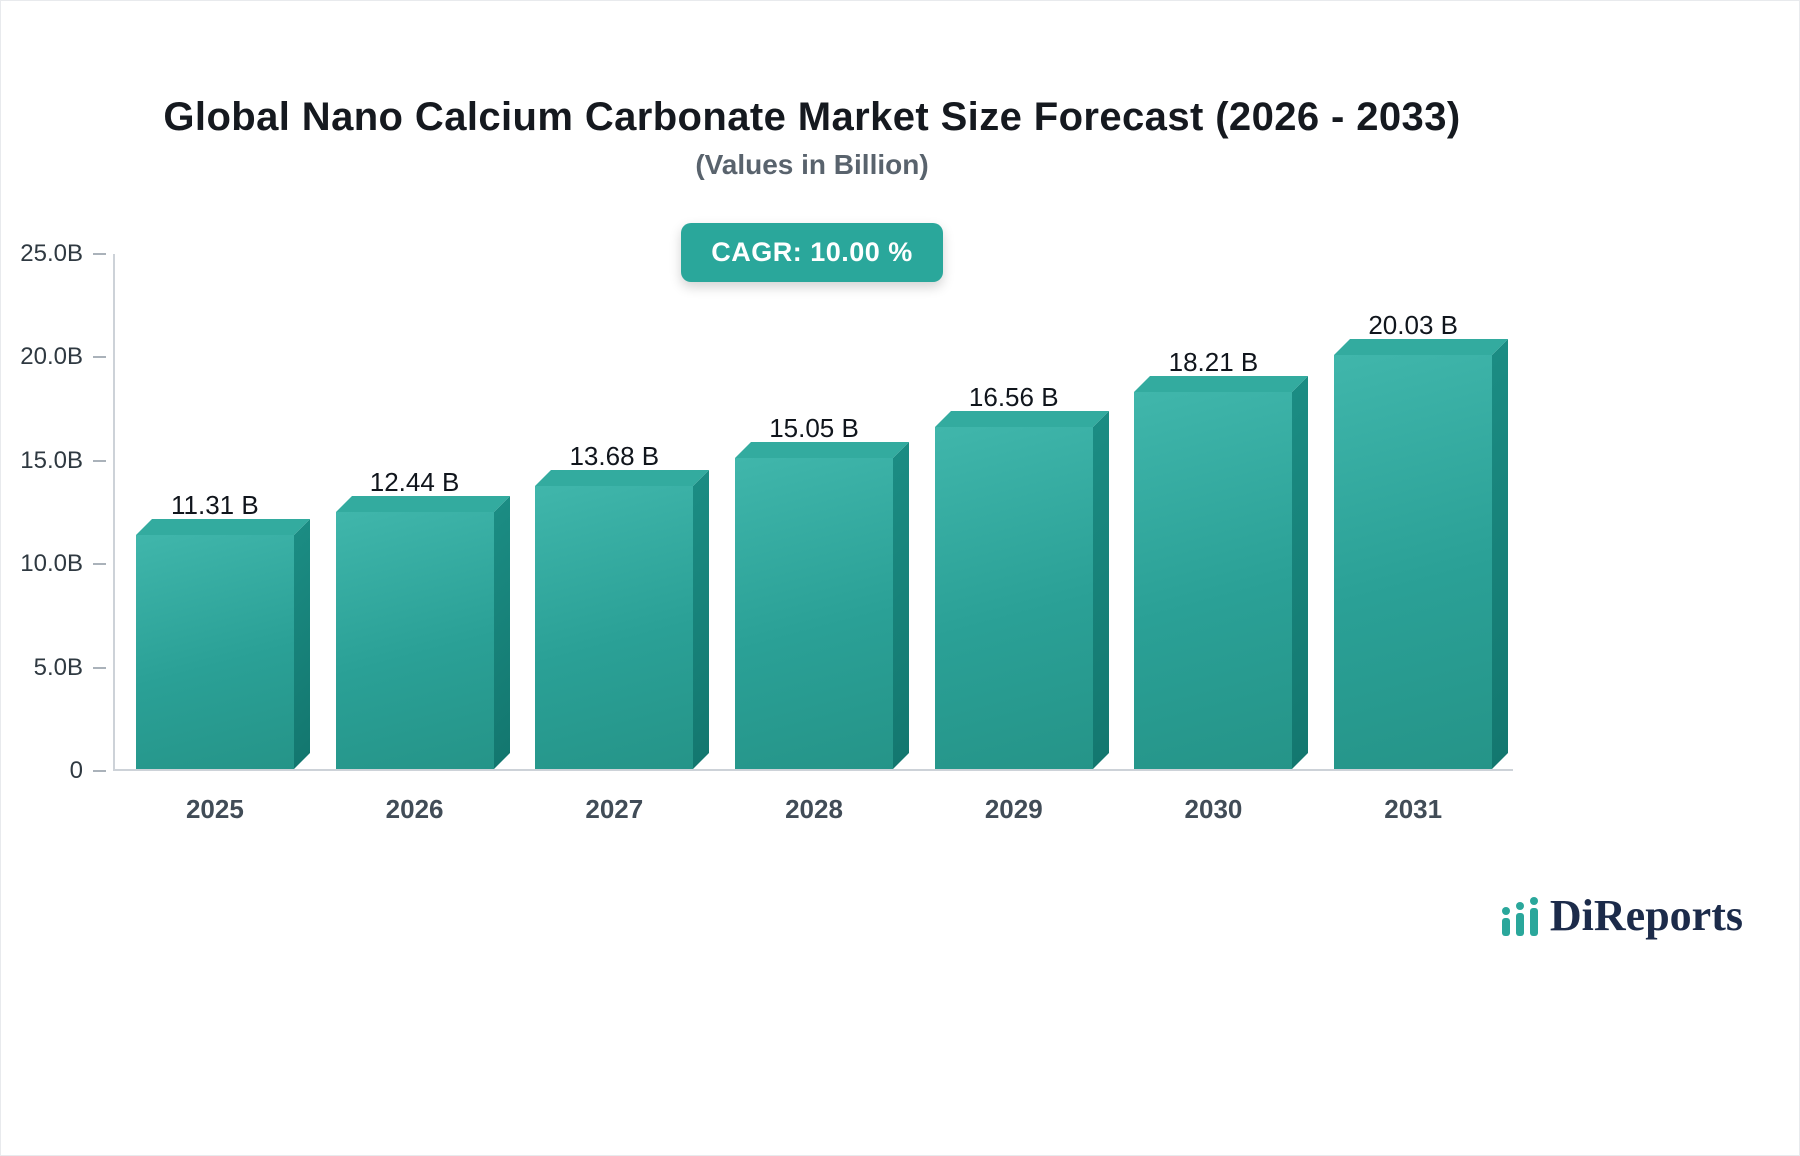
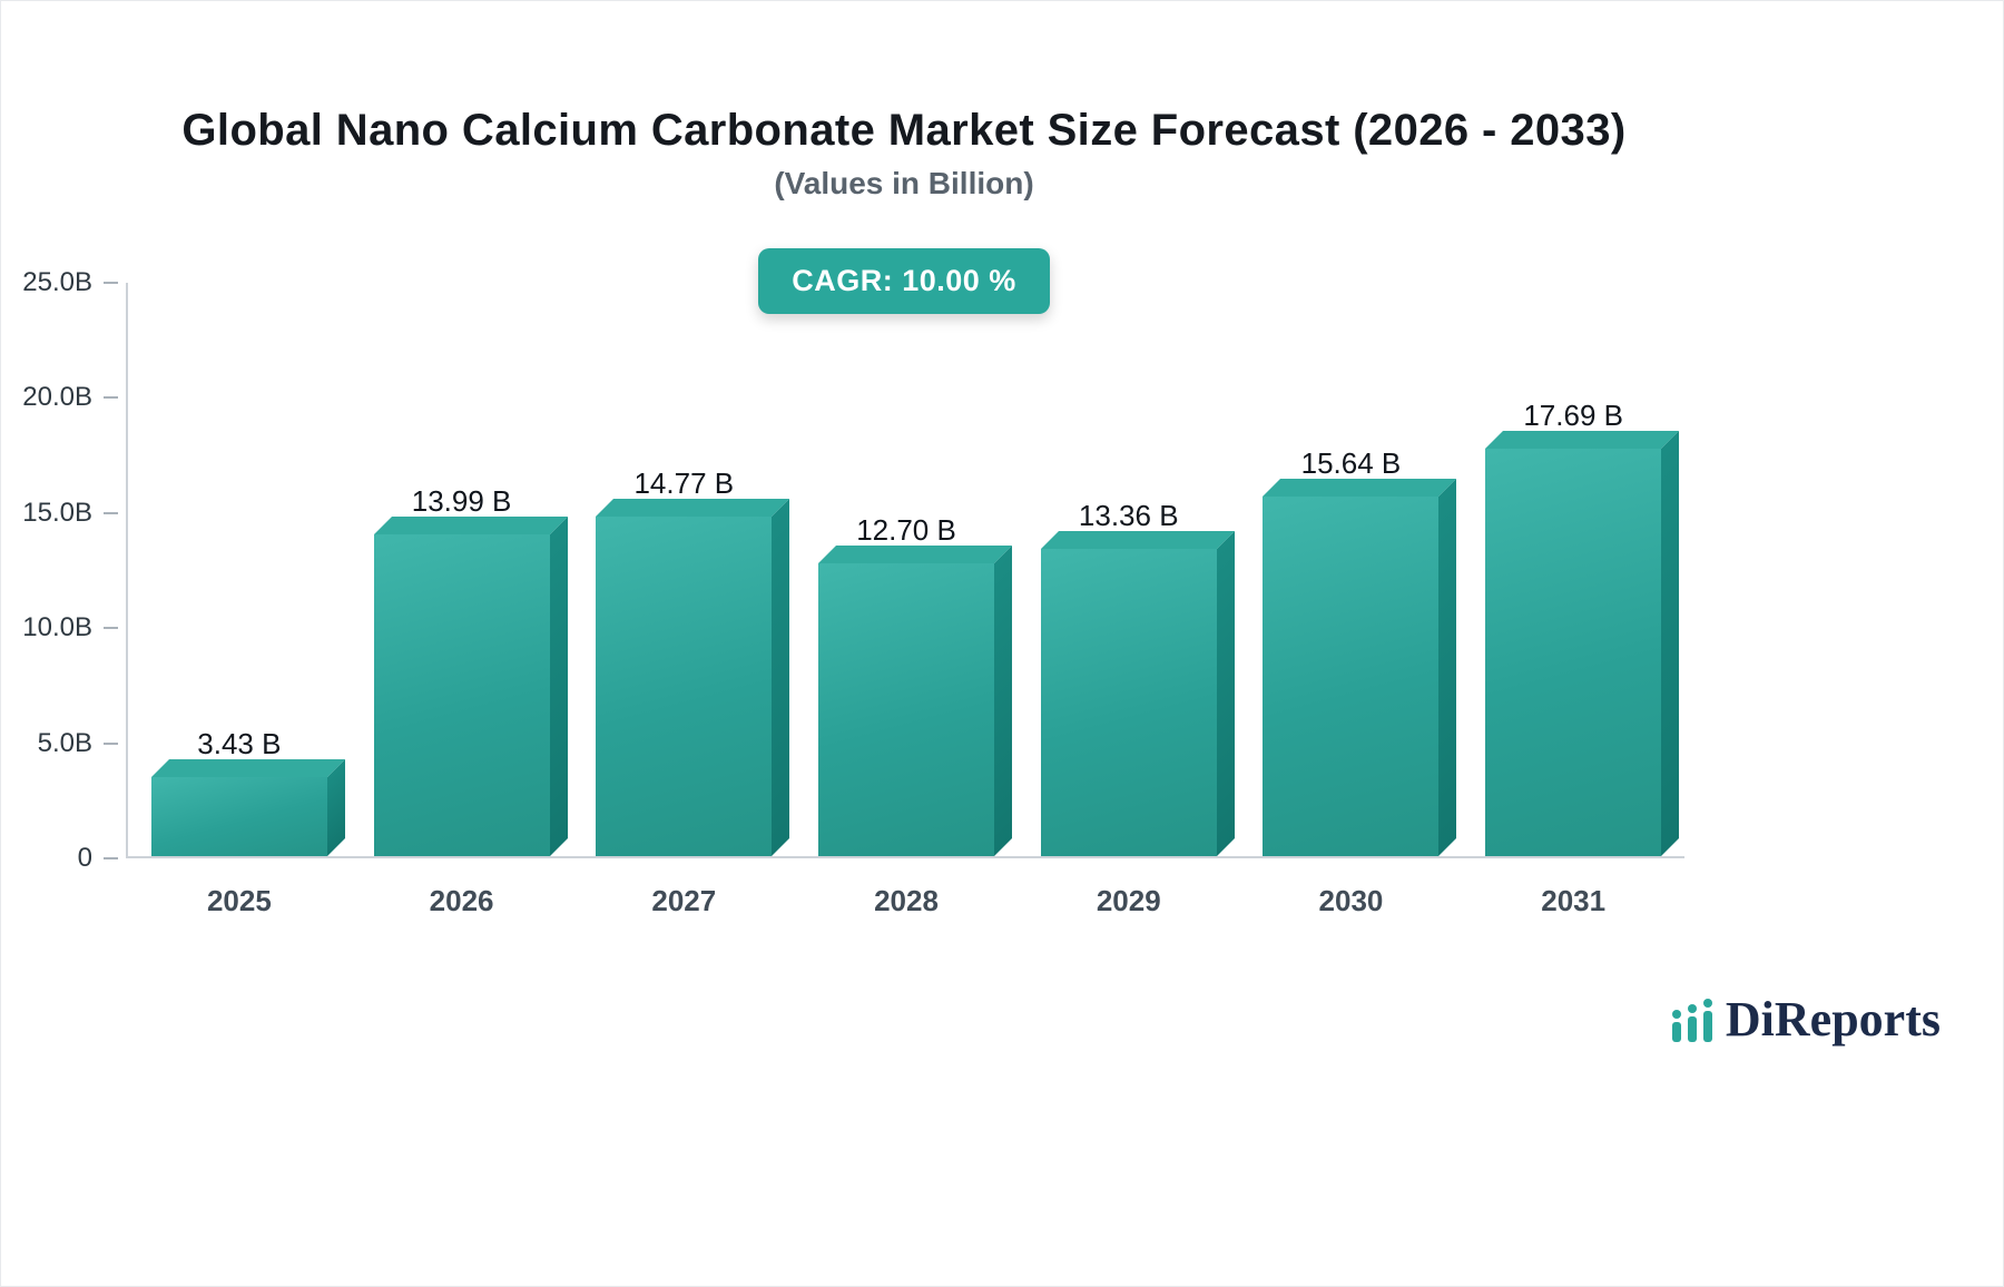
2025: 11.31 -> 3.43
2026: 12.44 -> 13.99
2027: 13.68 -> 14.77
2028: 15.05 -> 12.70
2029: 16.56 -> 13.36
2030: 18.21 -> 15.64
2031: 20.03 -> 17.69
